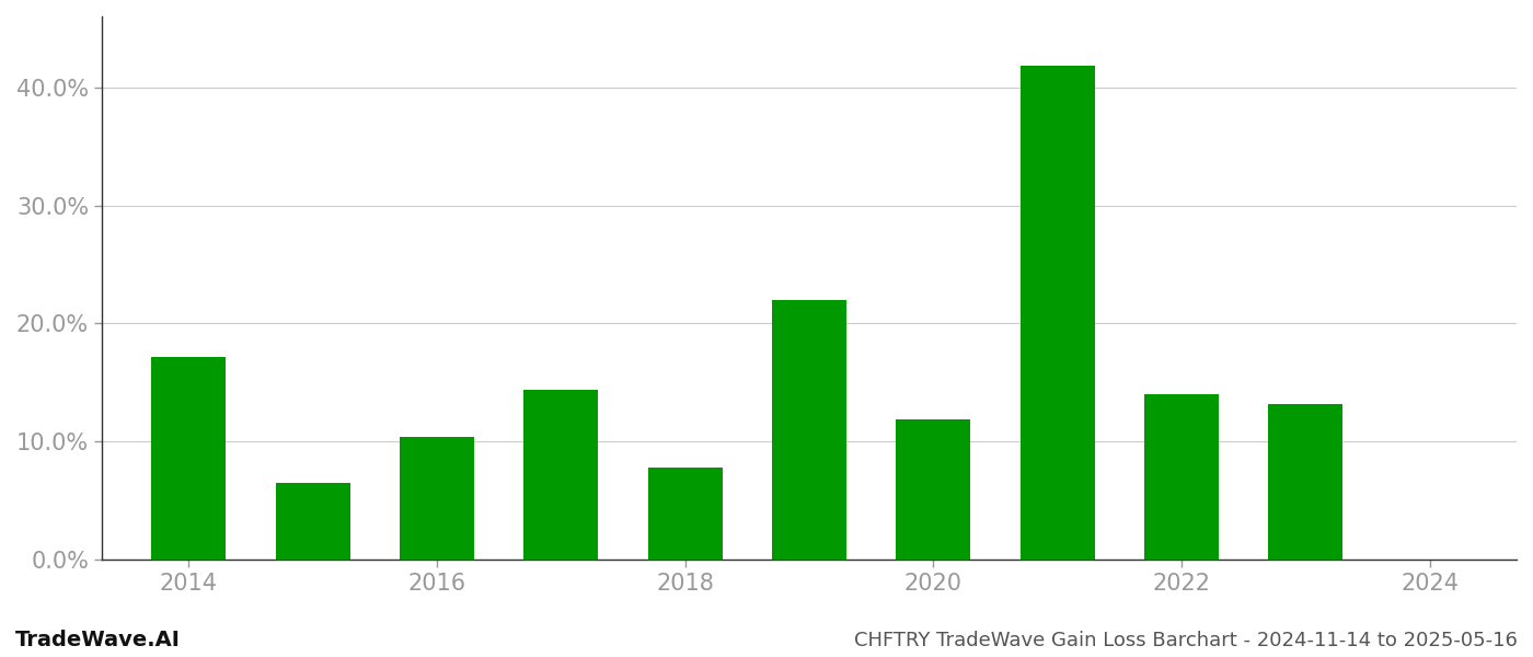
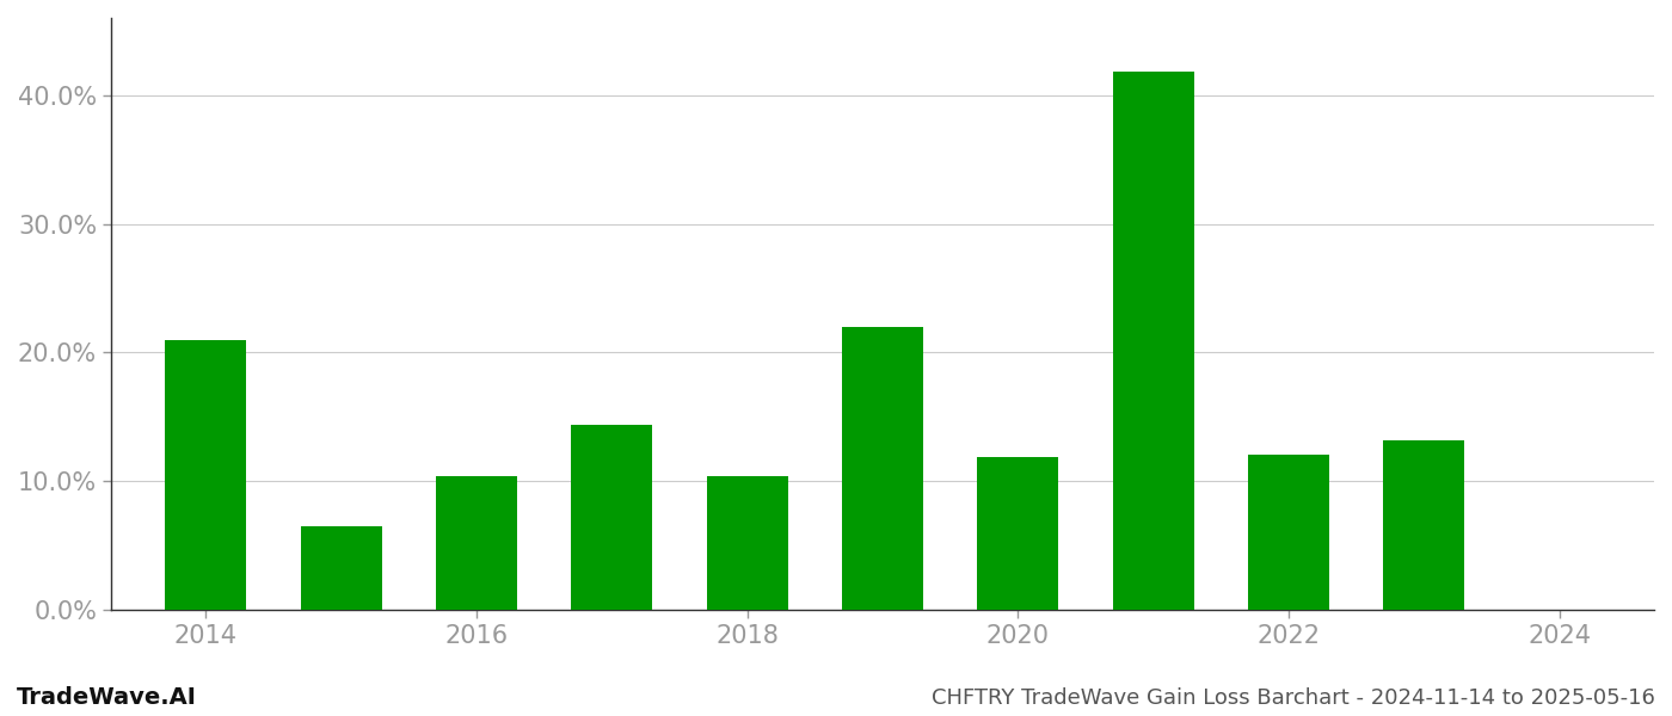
2014: 17.2% -> 21.0%
2018: 7.8% -> 10.4%
2022: 14.0% -> 12.1%
